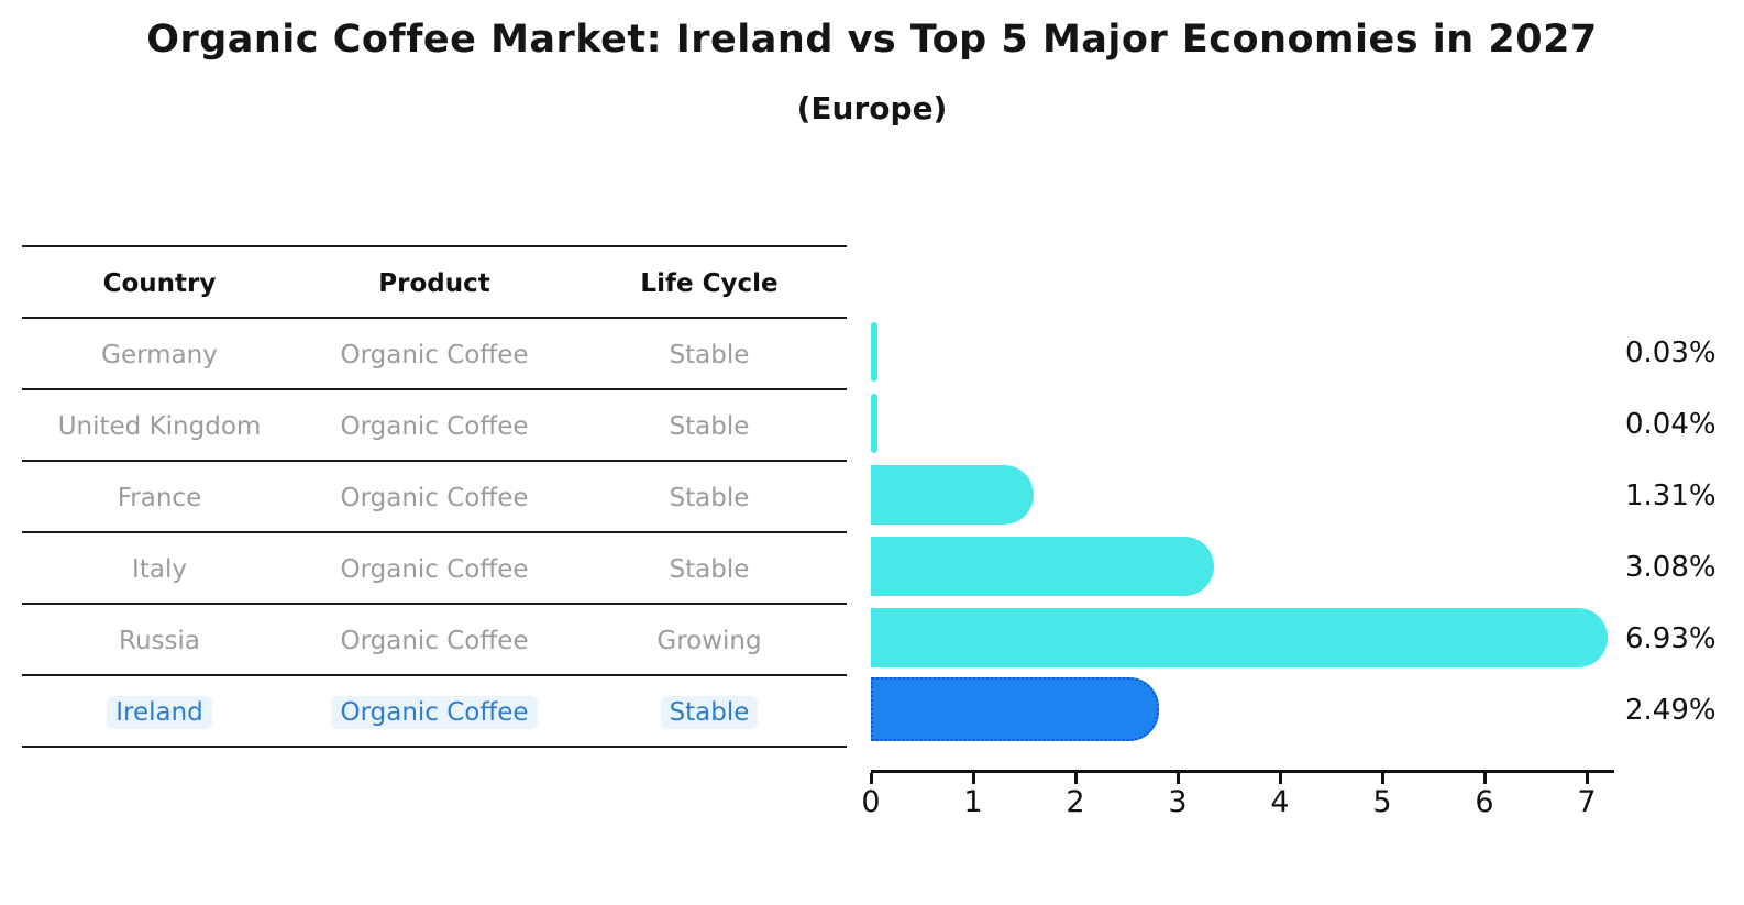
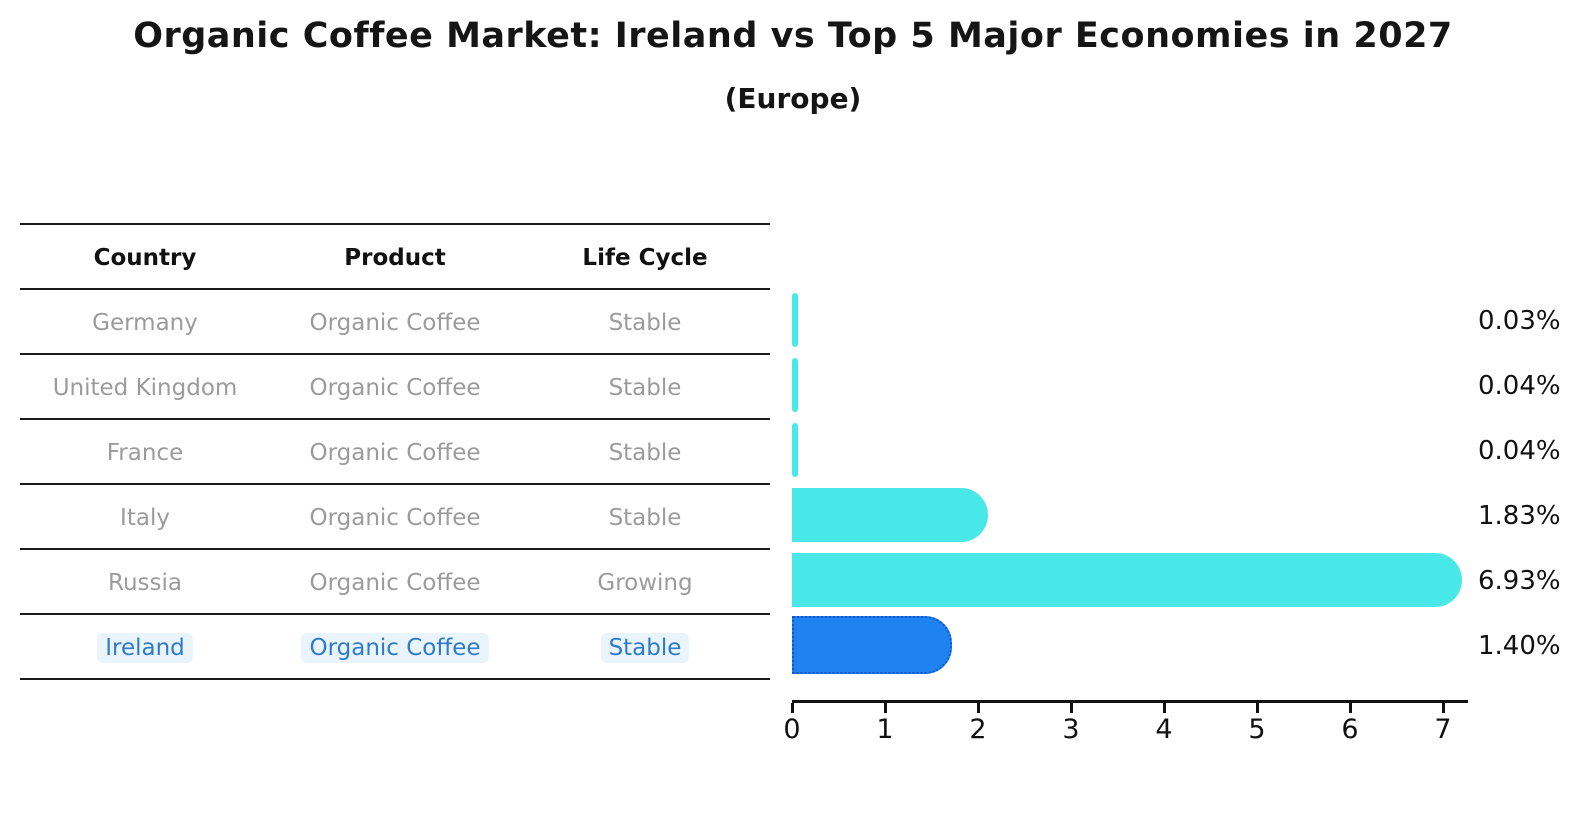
France: 1.31% -> 0.04%
Italy: 3.08% -> 1.83%
Ireland: 2.49% -> 1.40%
